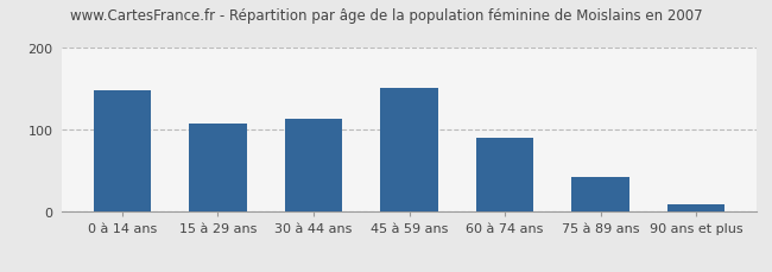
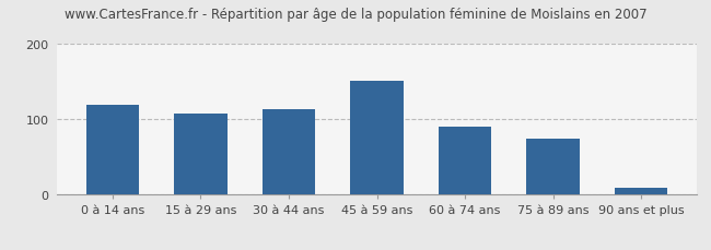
0 à 14 ans: 148 -> 120
75 à 89 ans: 42 -> 75
